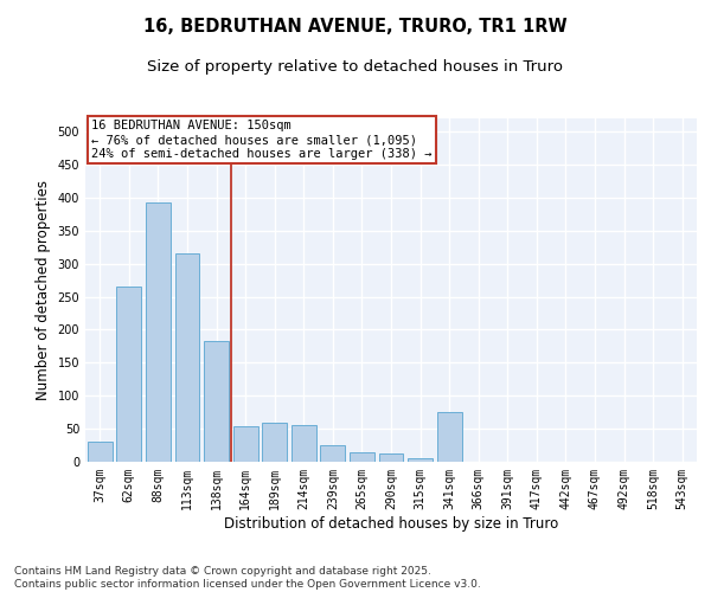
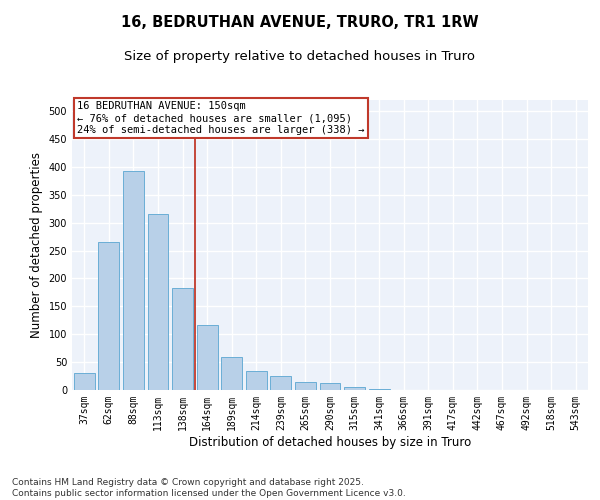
164sqm: 54 -> 117
214sqm: 56 -> 34
341sqm: 76 -> 1
